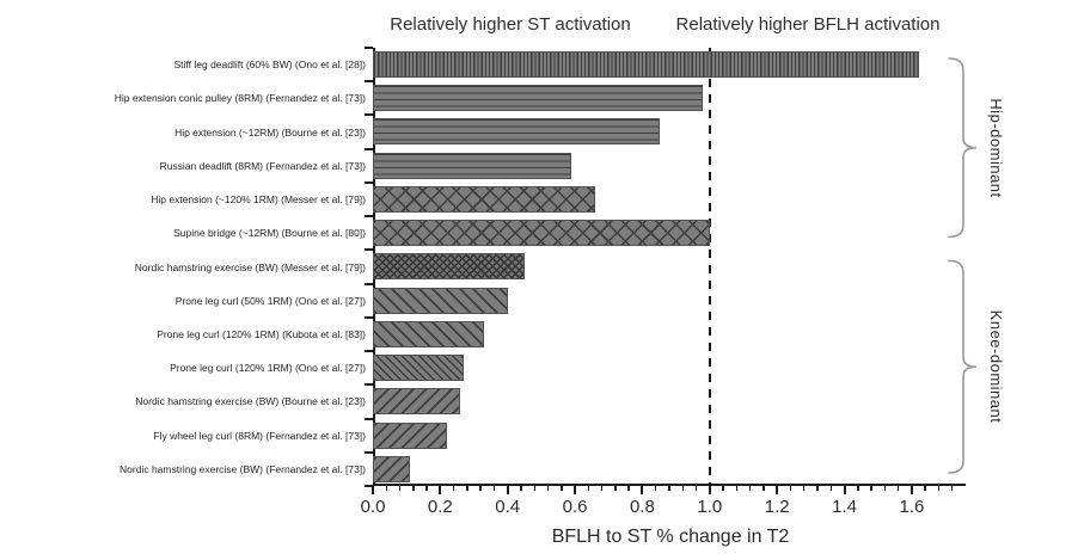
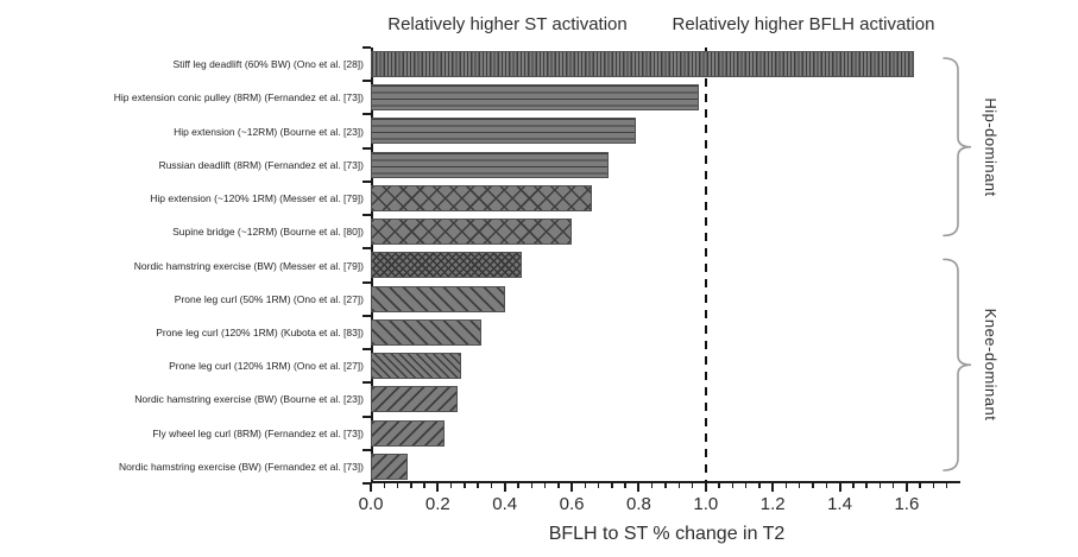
Hip extension (~12RM) (Bourne et al. [23]): 0.85 -> 0.79
Russian deadlift (8RM) (Fernandez et al. [73]): 0.59 -> 0.71
Supine bridge (~12RM) (Bourne et al. [80]): 1.00 -> 0.60
